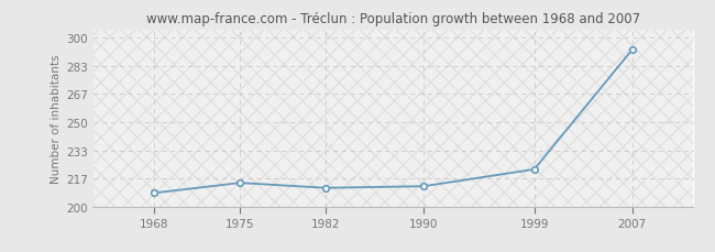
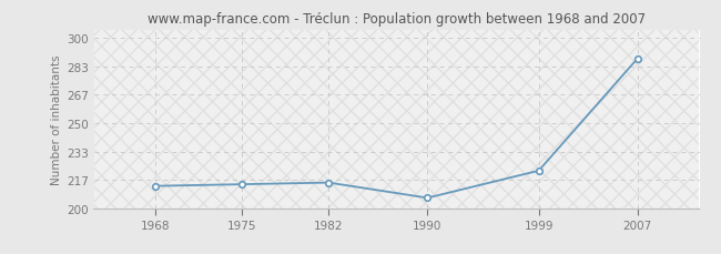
1968: 208 -> 213
1982: 211 -> 215
1990: 212 -> 206
2007: 293 -> 288
